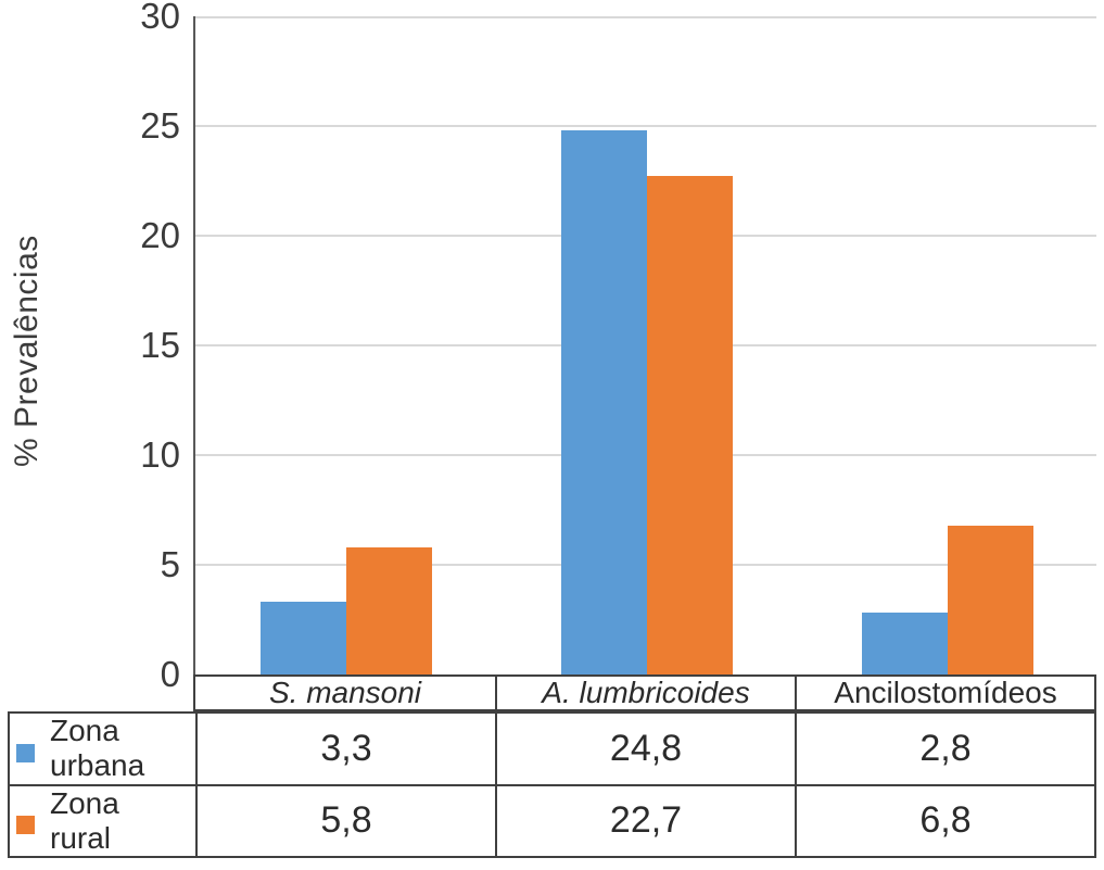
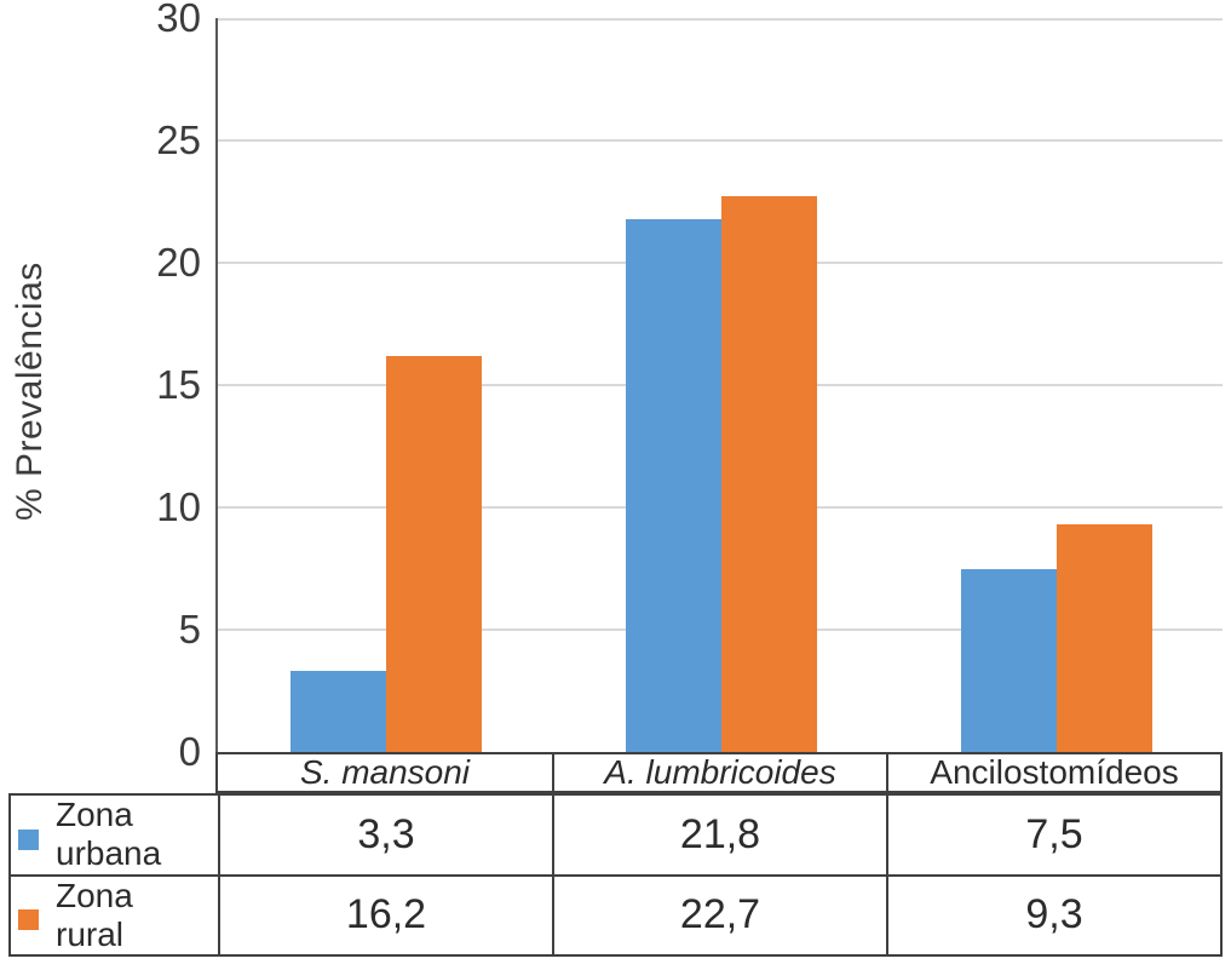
Zona rural/S. mansoni: 5,8 -> 16,2
Zona urbana/A. lumbricoides: 24,8 -> 21,8
Zona urbana/Ancilostomídeos: 2,8 -> 7,5
Zona rural/Ancilostomídeos: 6,8 -> 9,3
